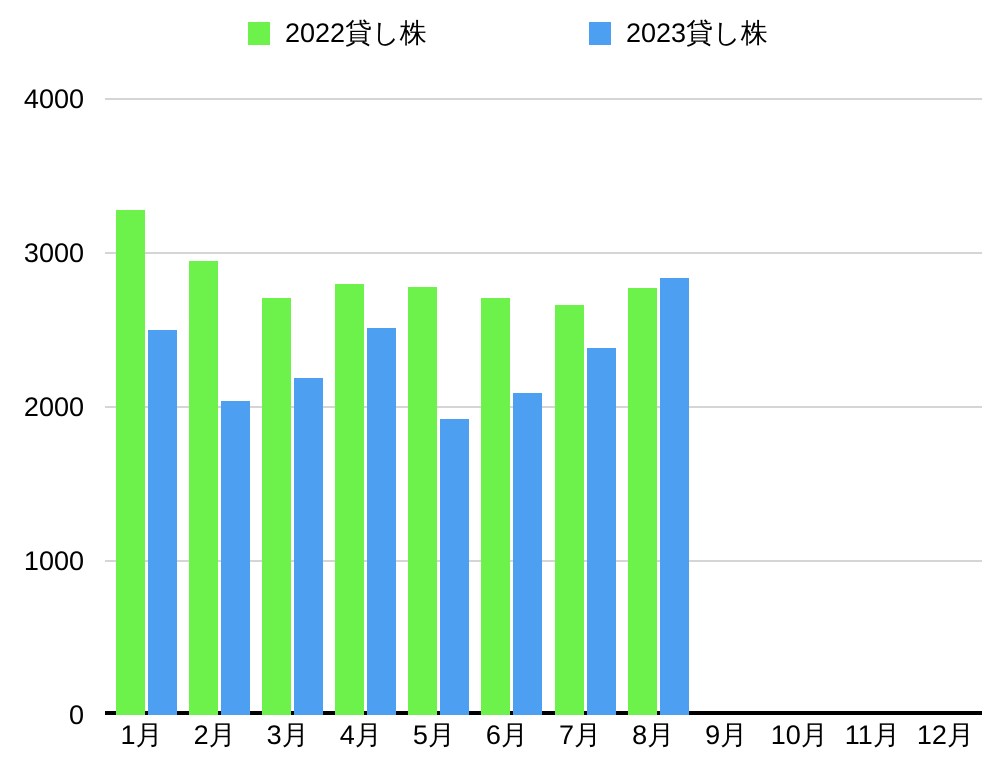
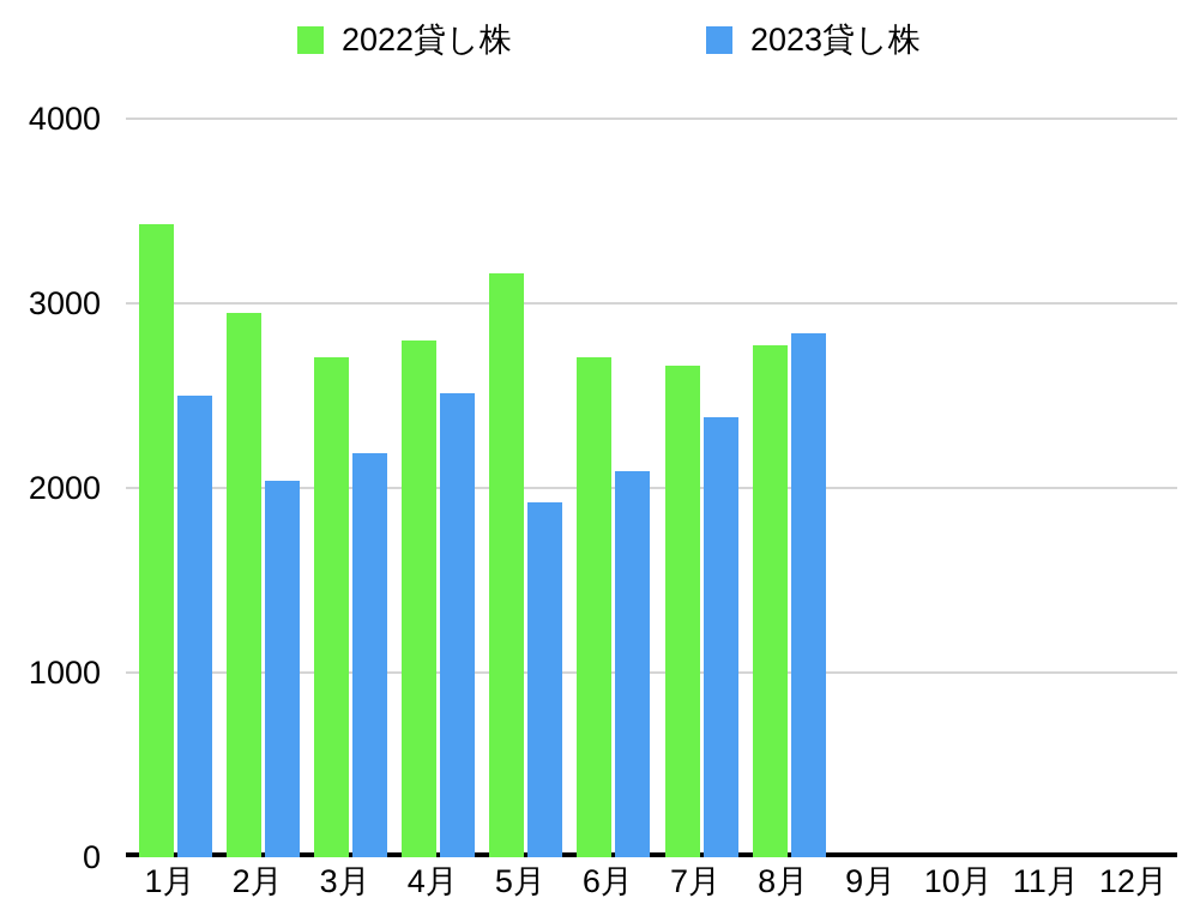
2022貸し株/1月: 3280 -> 3430
2022貸し株/5月: 2780 -> 3160
